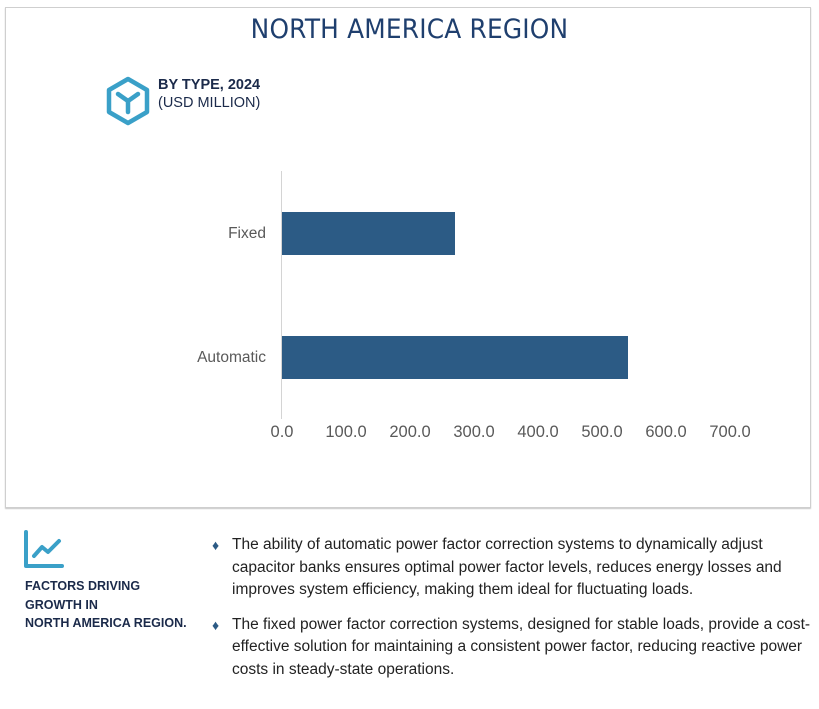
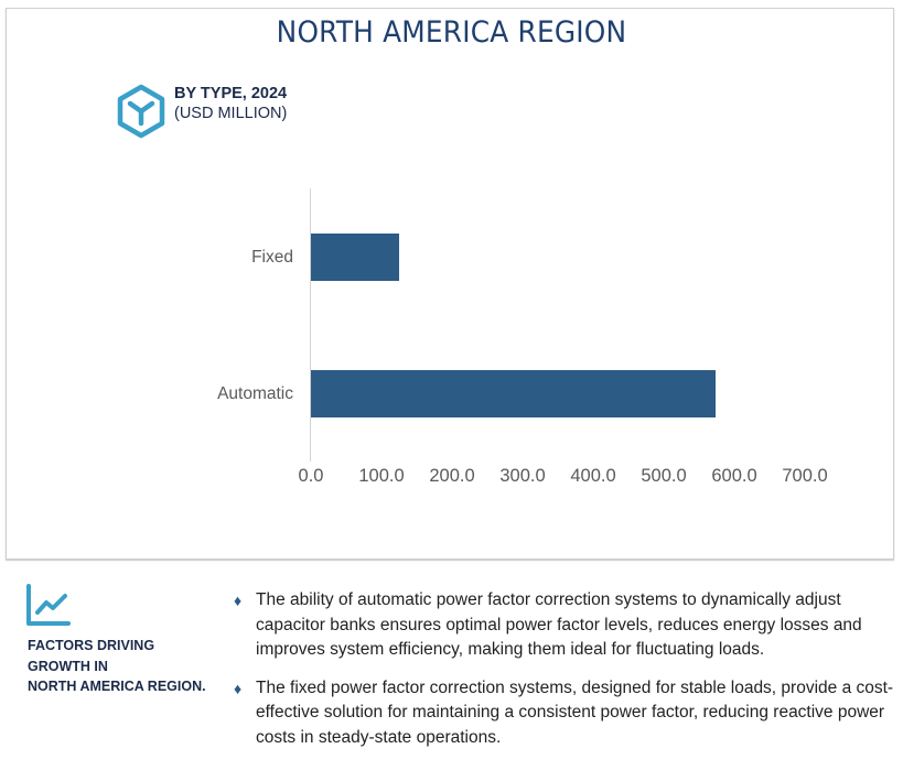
Fixed: 270 -> 120
Automatic: 540 -> 570
